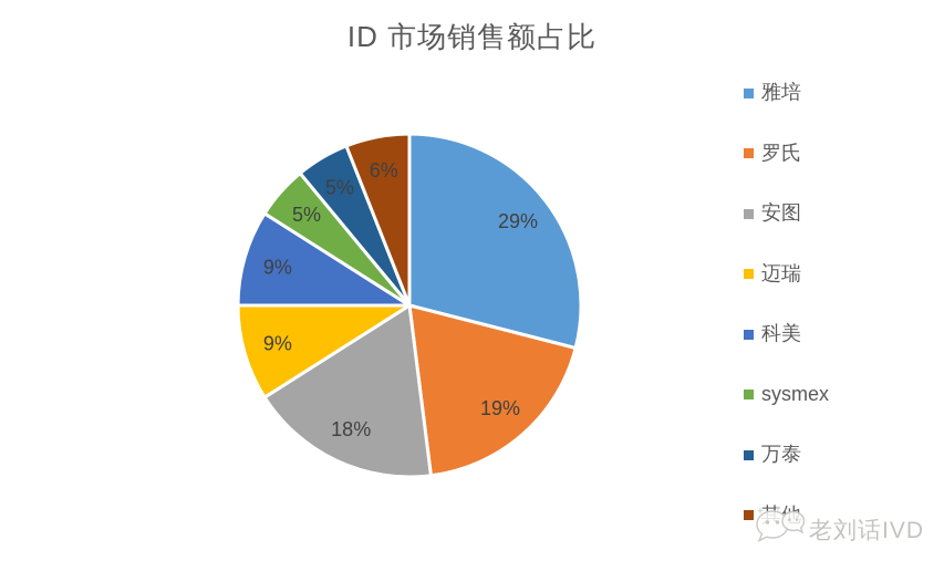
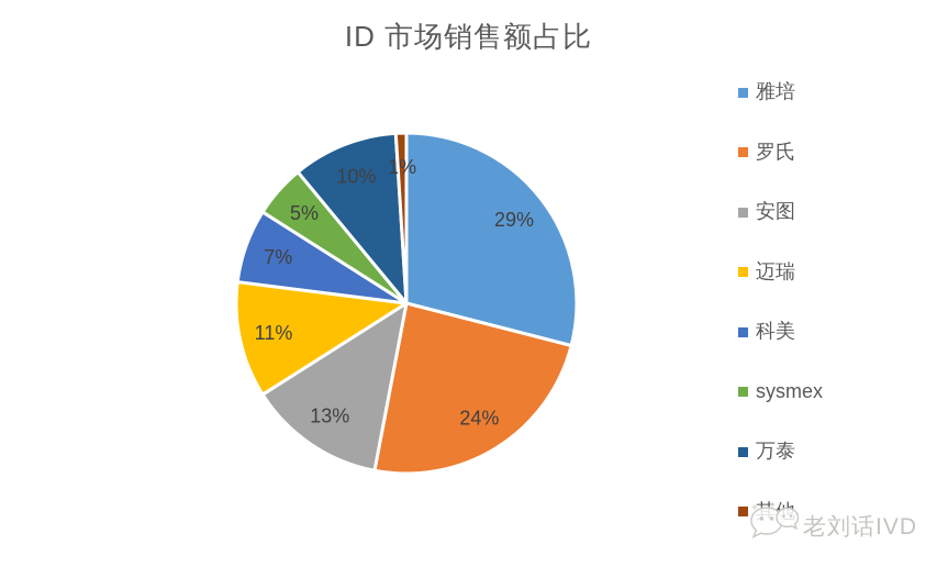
罗氏: 19% -> 24%
安图: 18% -> 13%
迈瑞: 9% -> 11%
科美: 9% -> 7%
万泰: 5% -> 10%
其他: 6% -> 1%
